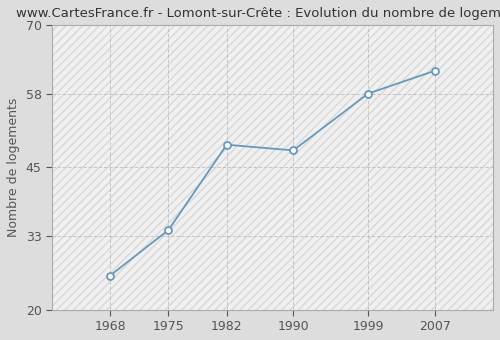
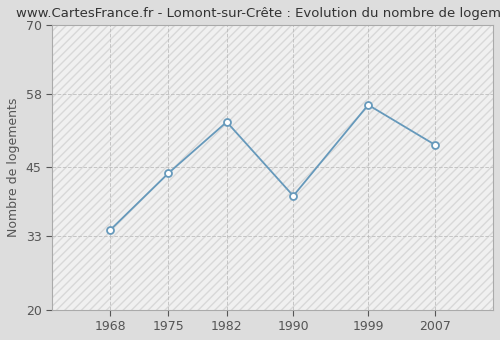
1968: 26 -> 34
1975: 34 -> 44
1982: 49 -> 53
1990: 48 -> 40
1999: 58 -> 56
2007: 62 -> 49
